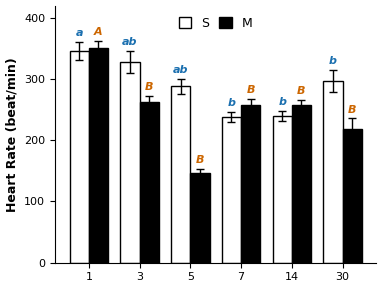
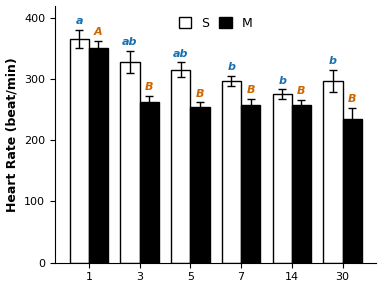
S/1: 346 -> 365
S/5: 288 -> 315
M/5: 146 -> 255
S/7: 238 -> 297
S/14: 240 -> 275
M/30: 218 -> 235
